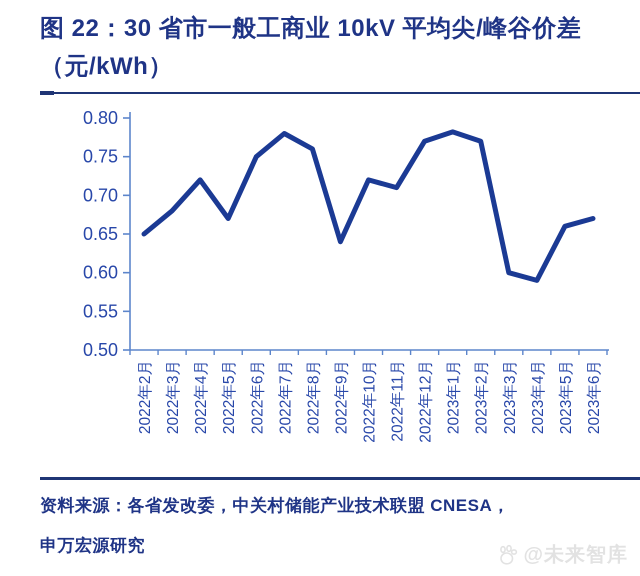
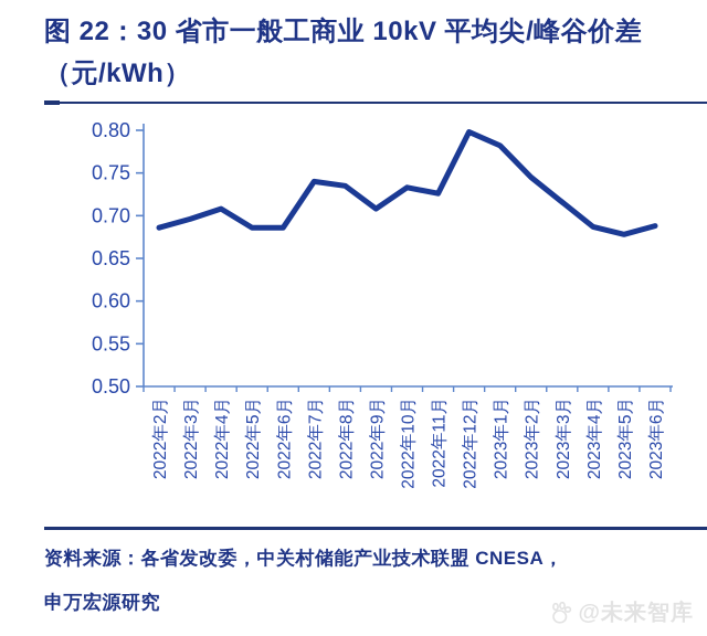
2022年2月: 0.65 -> 0.69
2022年3月: 0.68 -> 0.70
2022年4月: 0.72 -> 0.71
2022年5月: 0.67 -> 0.69
2022年6月: 0.75 -> 0.69
2022年7月: 0.78 -> 0.74
2022年8月: 0.76 -> 0.73
2022年9月: 0.64 -> 0.71
2022年10月: 0.72 -> 0.73
2022年11月: 0.71 -> 0.73
2022年12月: 0.77 -> 0.80
2023年2月: 0.77 -> 0.74
2023年3月: 0.60 -> 0.72
2023年4月: 0.59 -> 0.69
2023年5月: 0.66 -> 0.68
2023年6月: 0.67 -> 0.69
